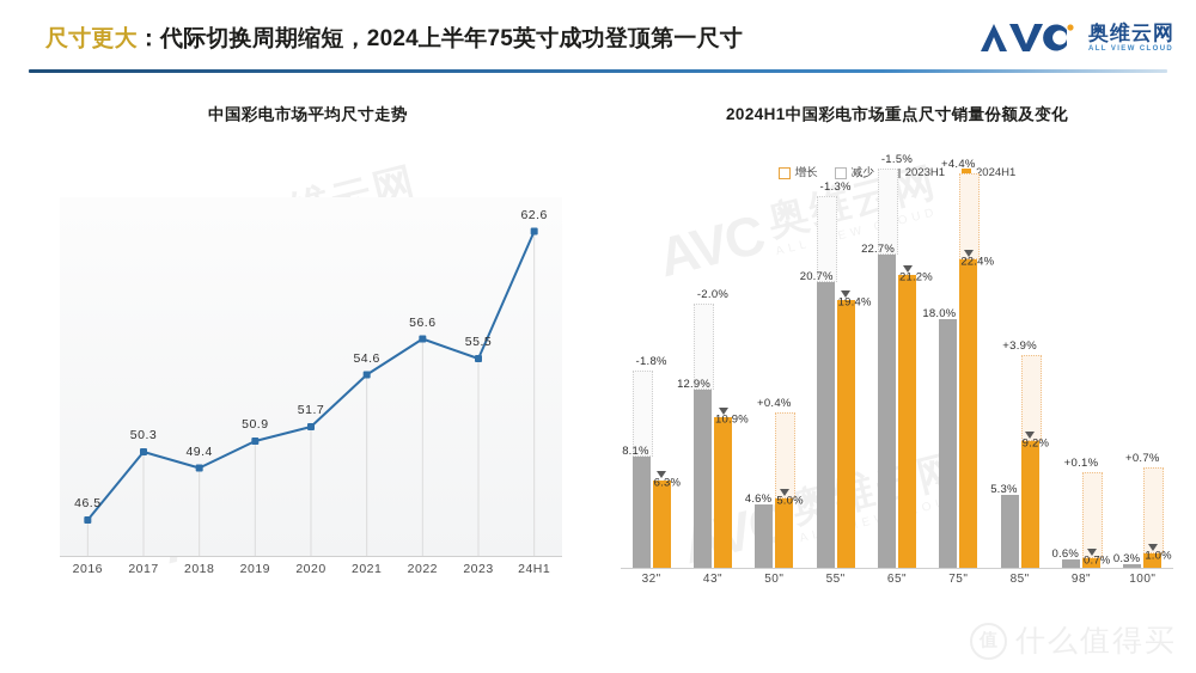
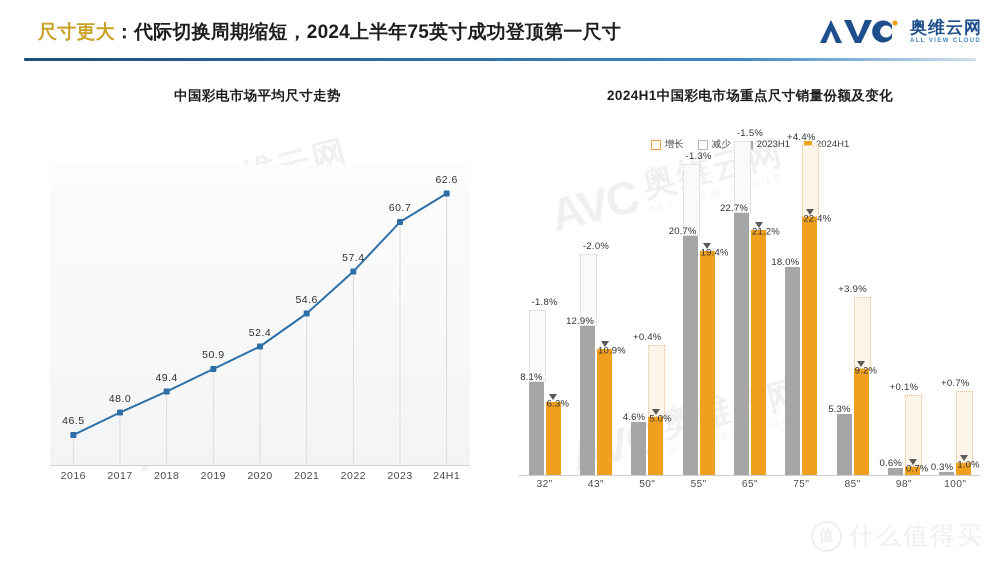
中国彩电市场平均尺寸走势/2017: 50.3 -> 48.0
中国彩电市场平均尺寸走势/2020: 51.7 -> 52.4
中国彩电市场平均尺寸走势/2022: 56.6 -> 57.4
中国彩电市场平均尺寸走势/2023: 55.5 -> 60.7
